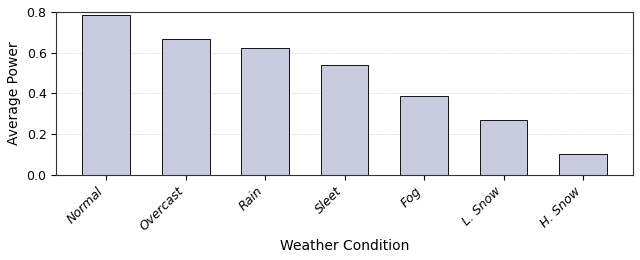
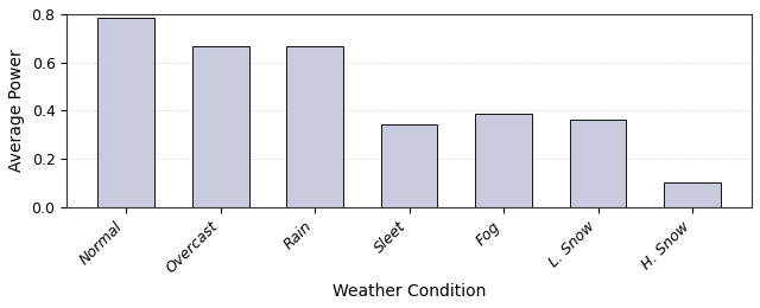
Rain: 0.625 -> 0.665
Sleet: 0.538 -> 0.345
L. Snow: 0.268 -> 0.365
